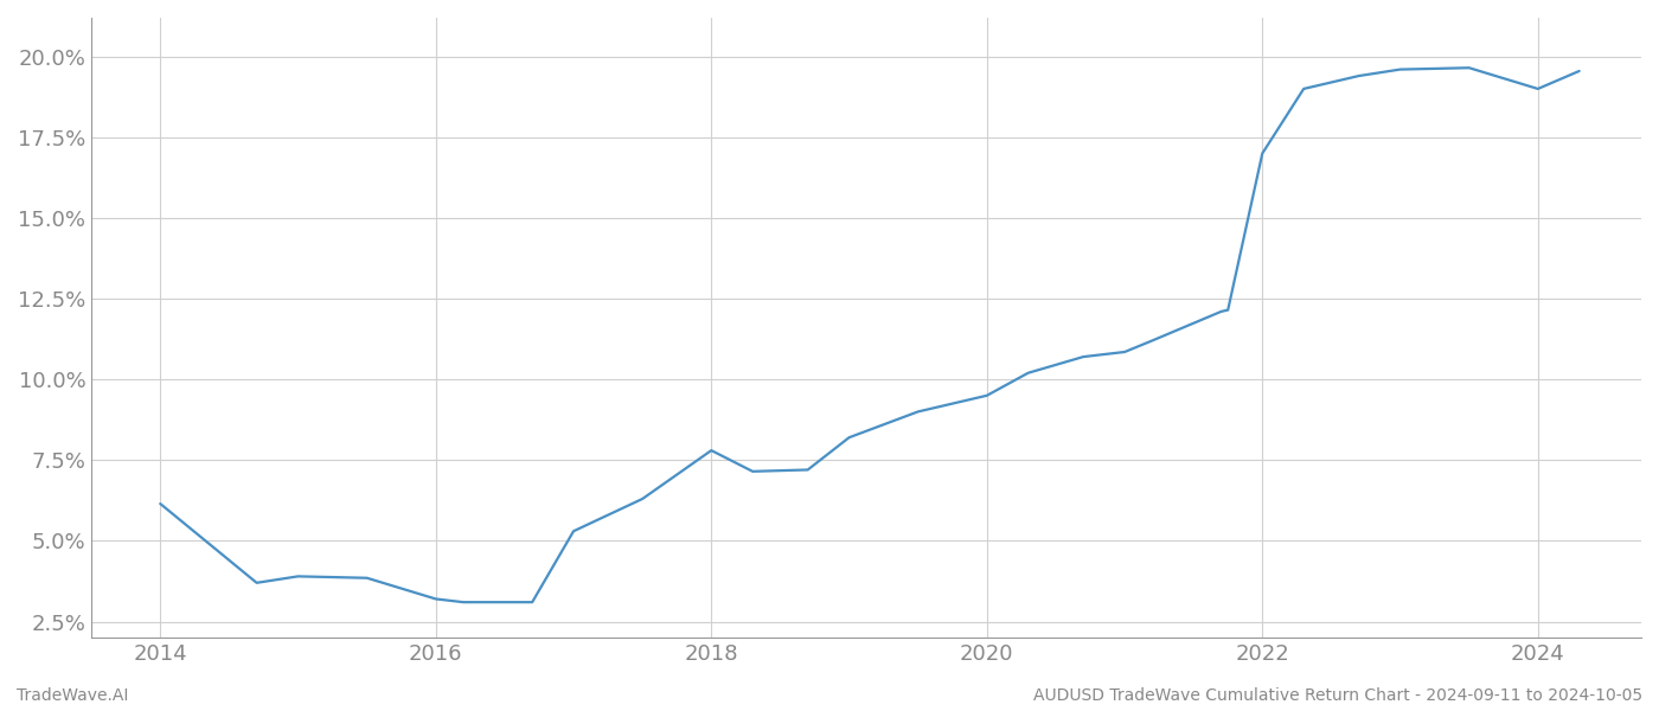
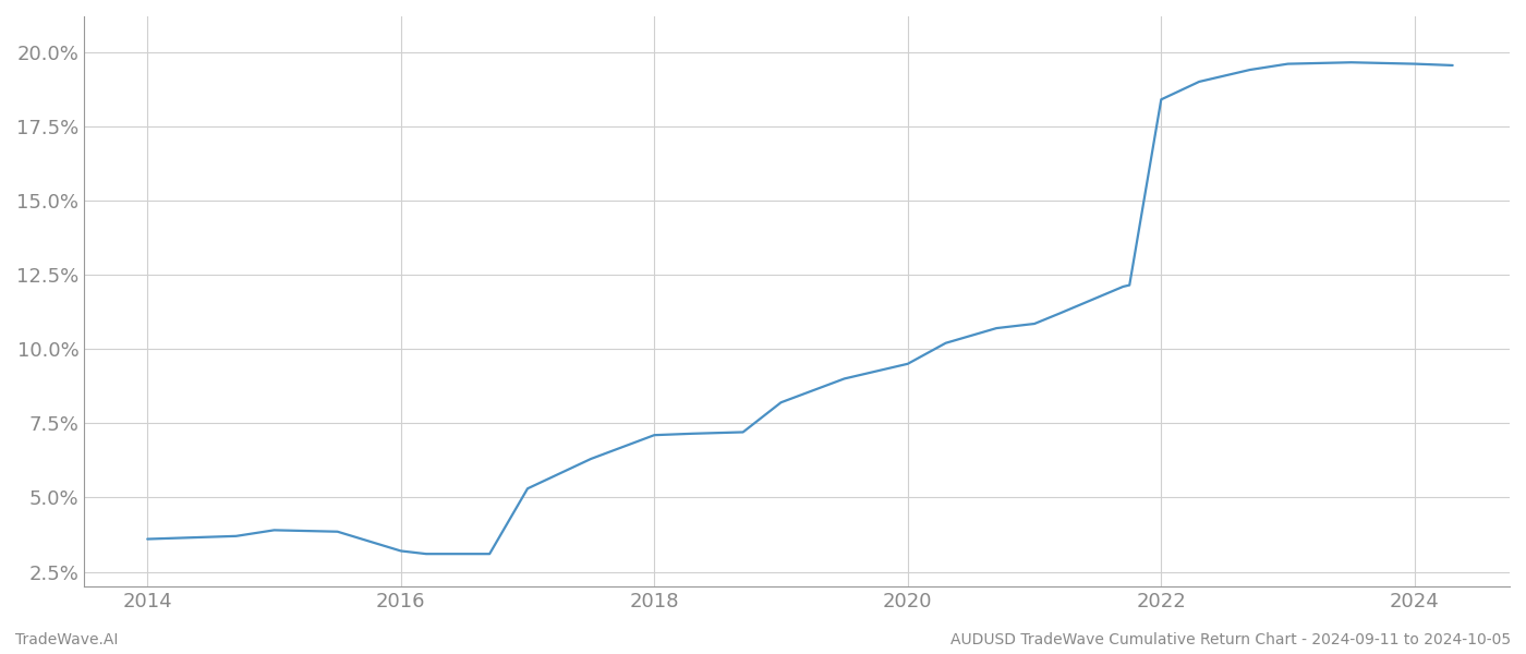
2014: 6.15% -> 3.60%
2018: 7.80% -> 7.10%
2022: 17.00% -> 18.40%
2024: 19.00% -> 19.60%
